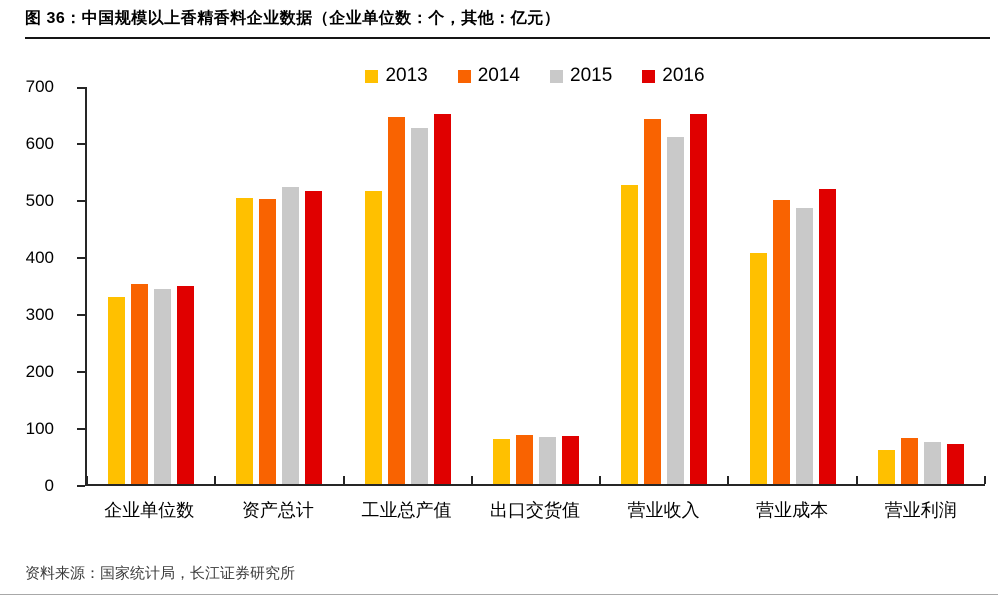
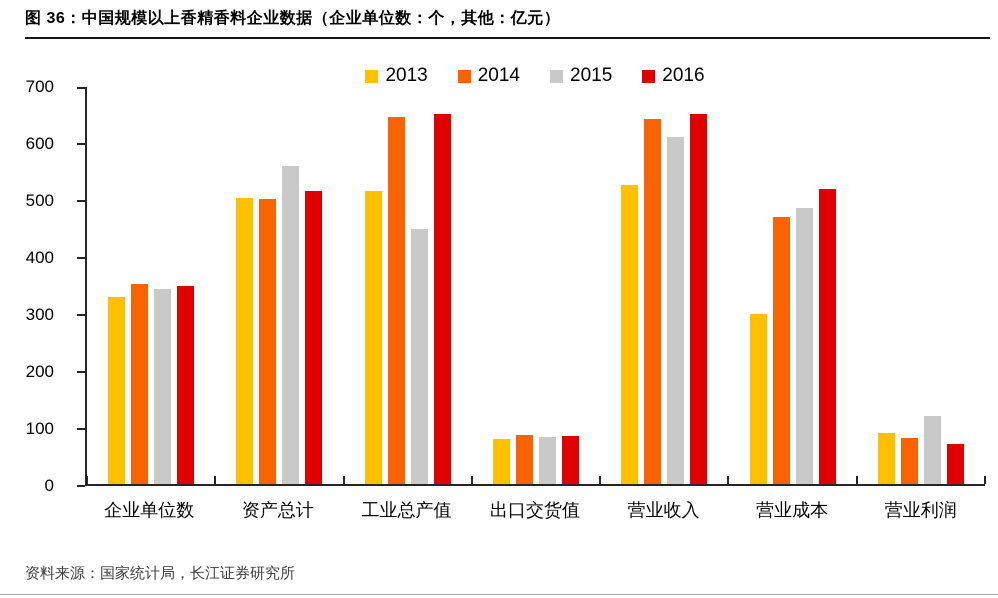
2015/资产总计: 520 -> 560
2015/工业总产值: 630 -> 450
2013/营业成本: 410 -> 300
2014/营业成本: 500 -> 470
2013/营业利润: 60 -> 90
2015/营业利润: 70 -> 120
